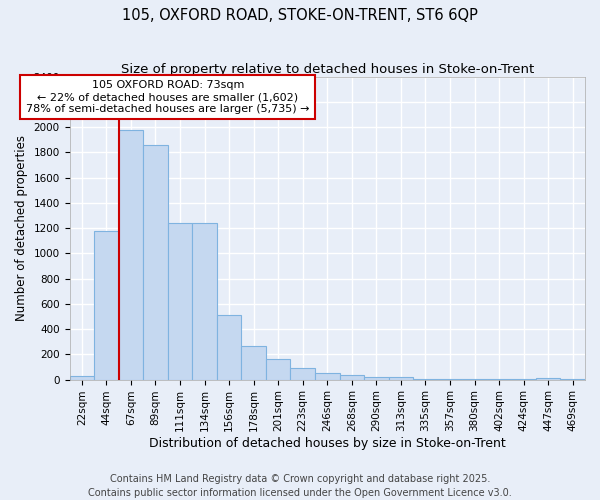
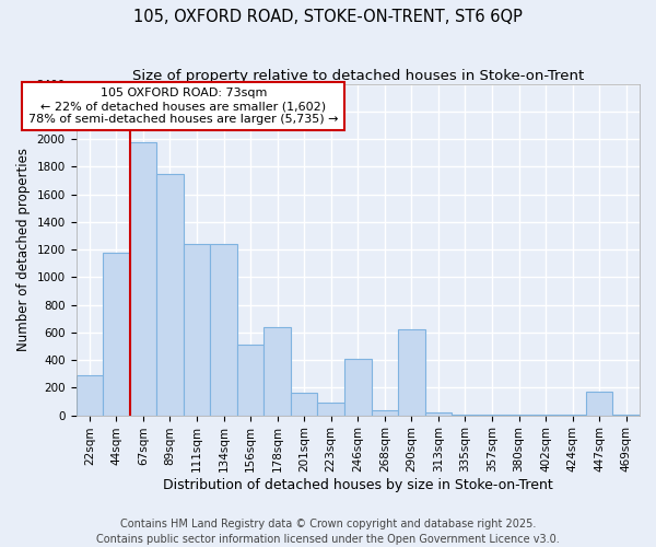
22sqm: 30 -> 290
89sqm: 1860 -> 1750
178sqm: 270 -> 640
246sqm: 50 -> 410
290sqm: 20 -> 620
447sqm: 20 -> 170
